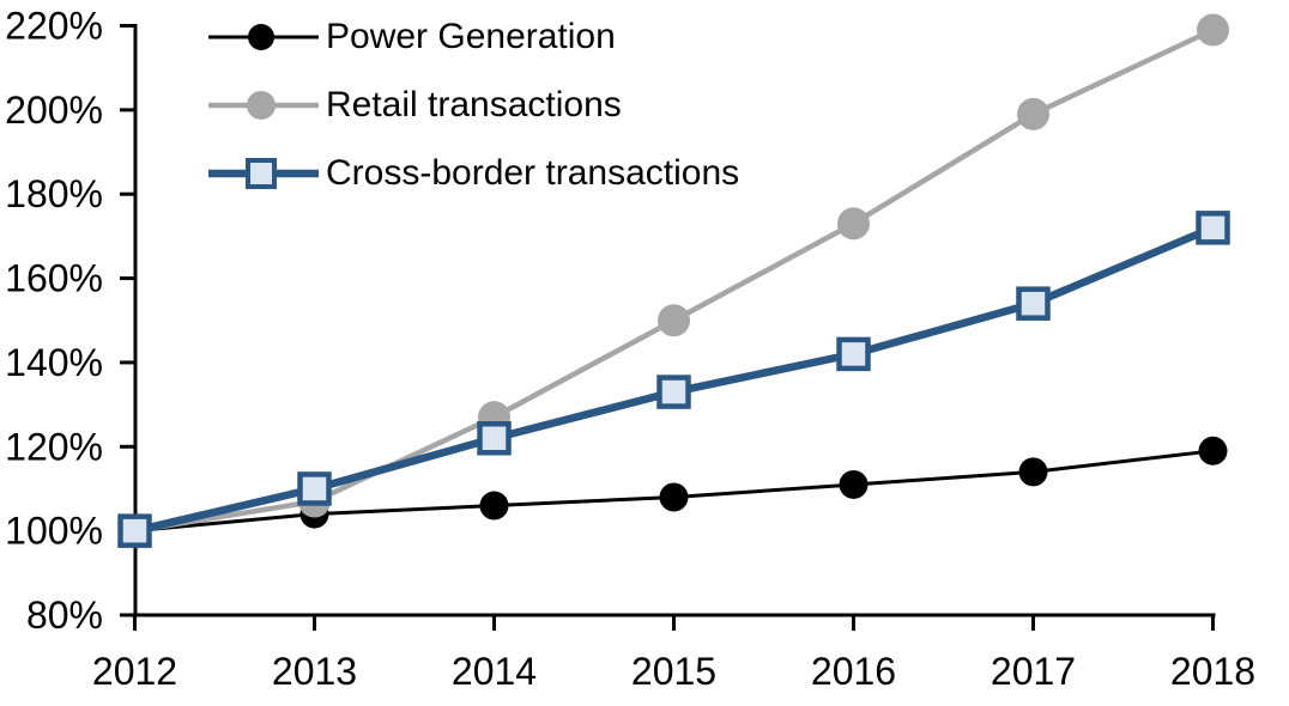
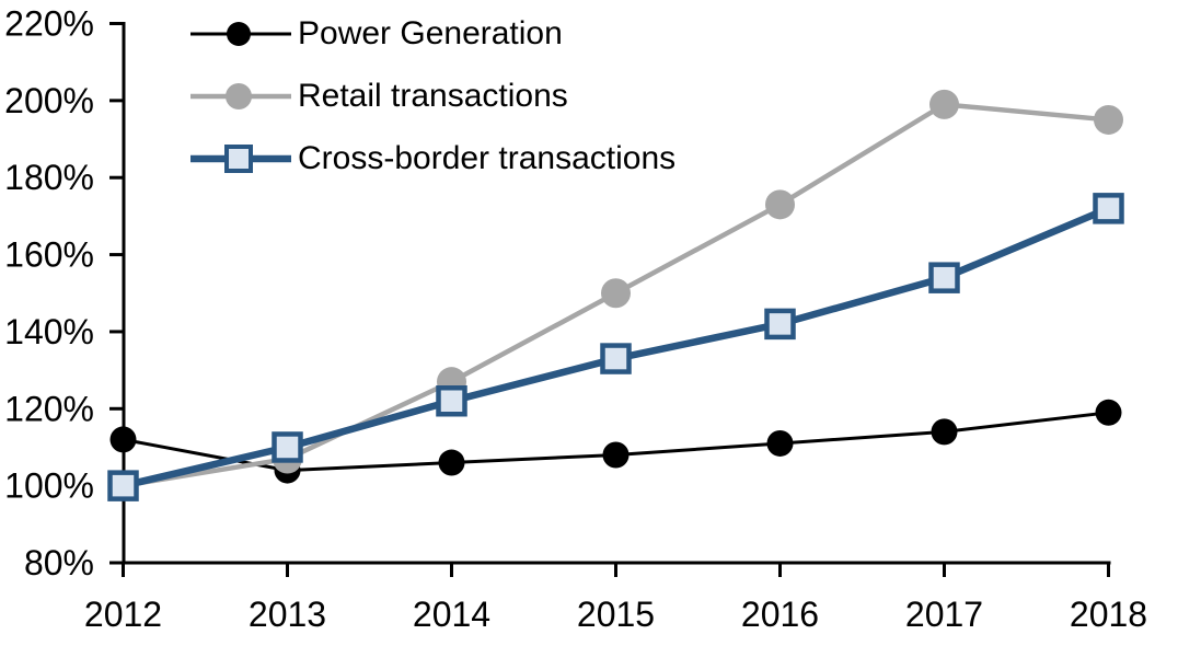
Power Generation/2012: 100% -> 112%
Retail transactions/2018: 219% -> 195%
